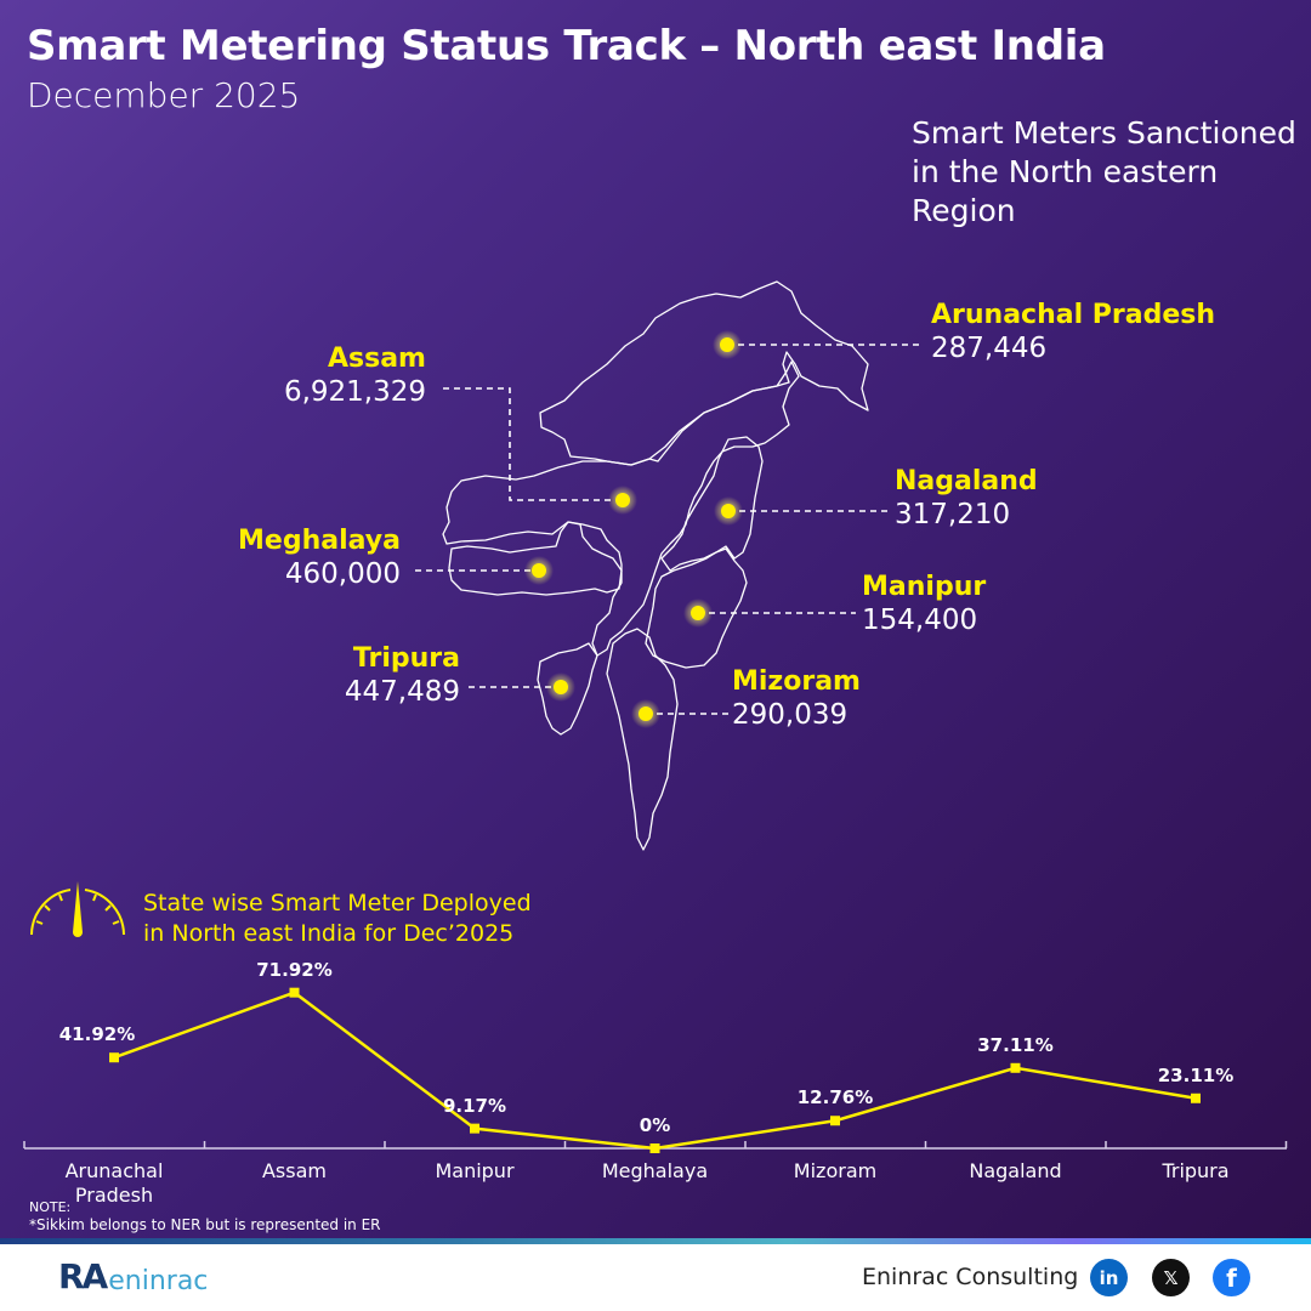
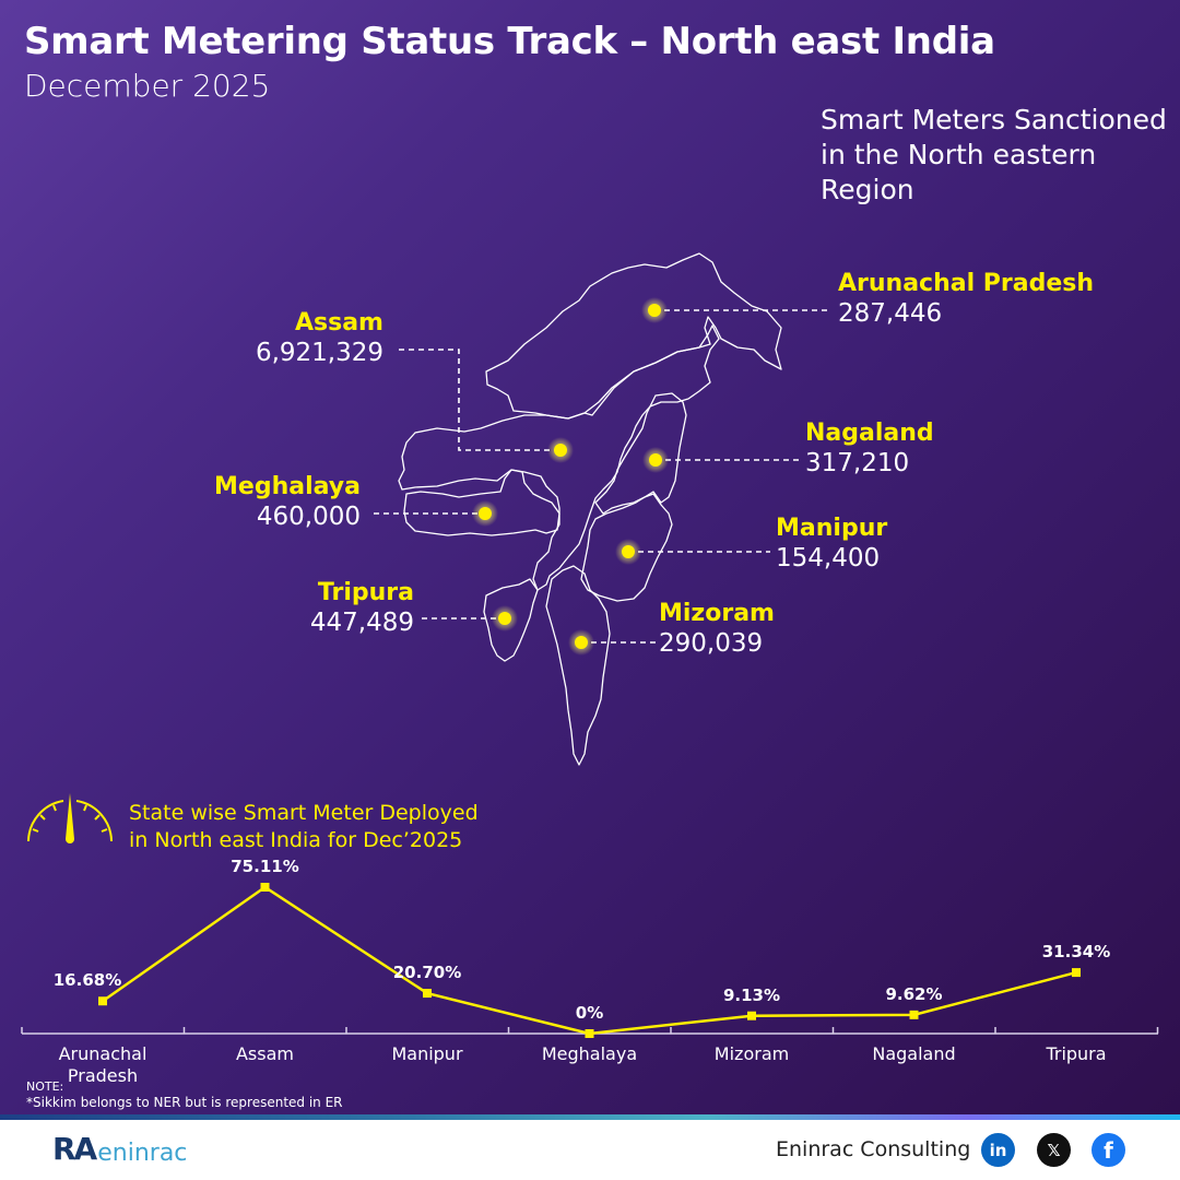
Arunachal Pradesh: 41.92% -> 16.68%
Assam: 71.92% -> 75.11%
Manipur: 9.17% -> 20.70%
Mizoram: 12.76% -> 9.13%
Nagaland: 37.11% -> 9.62%
Tripura: 23.11% -> 31.34%
